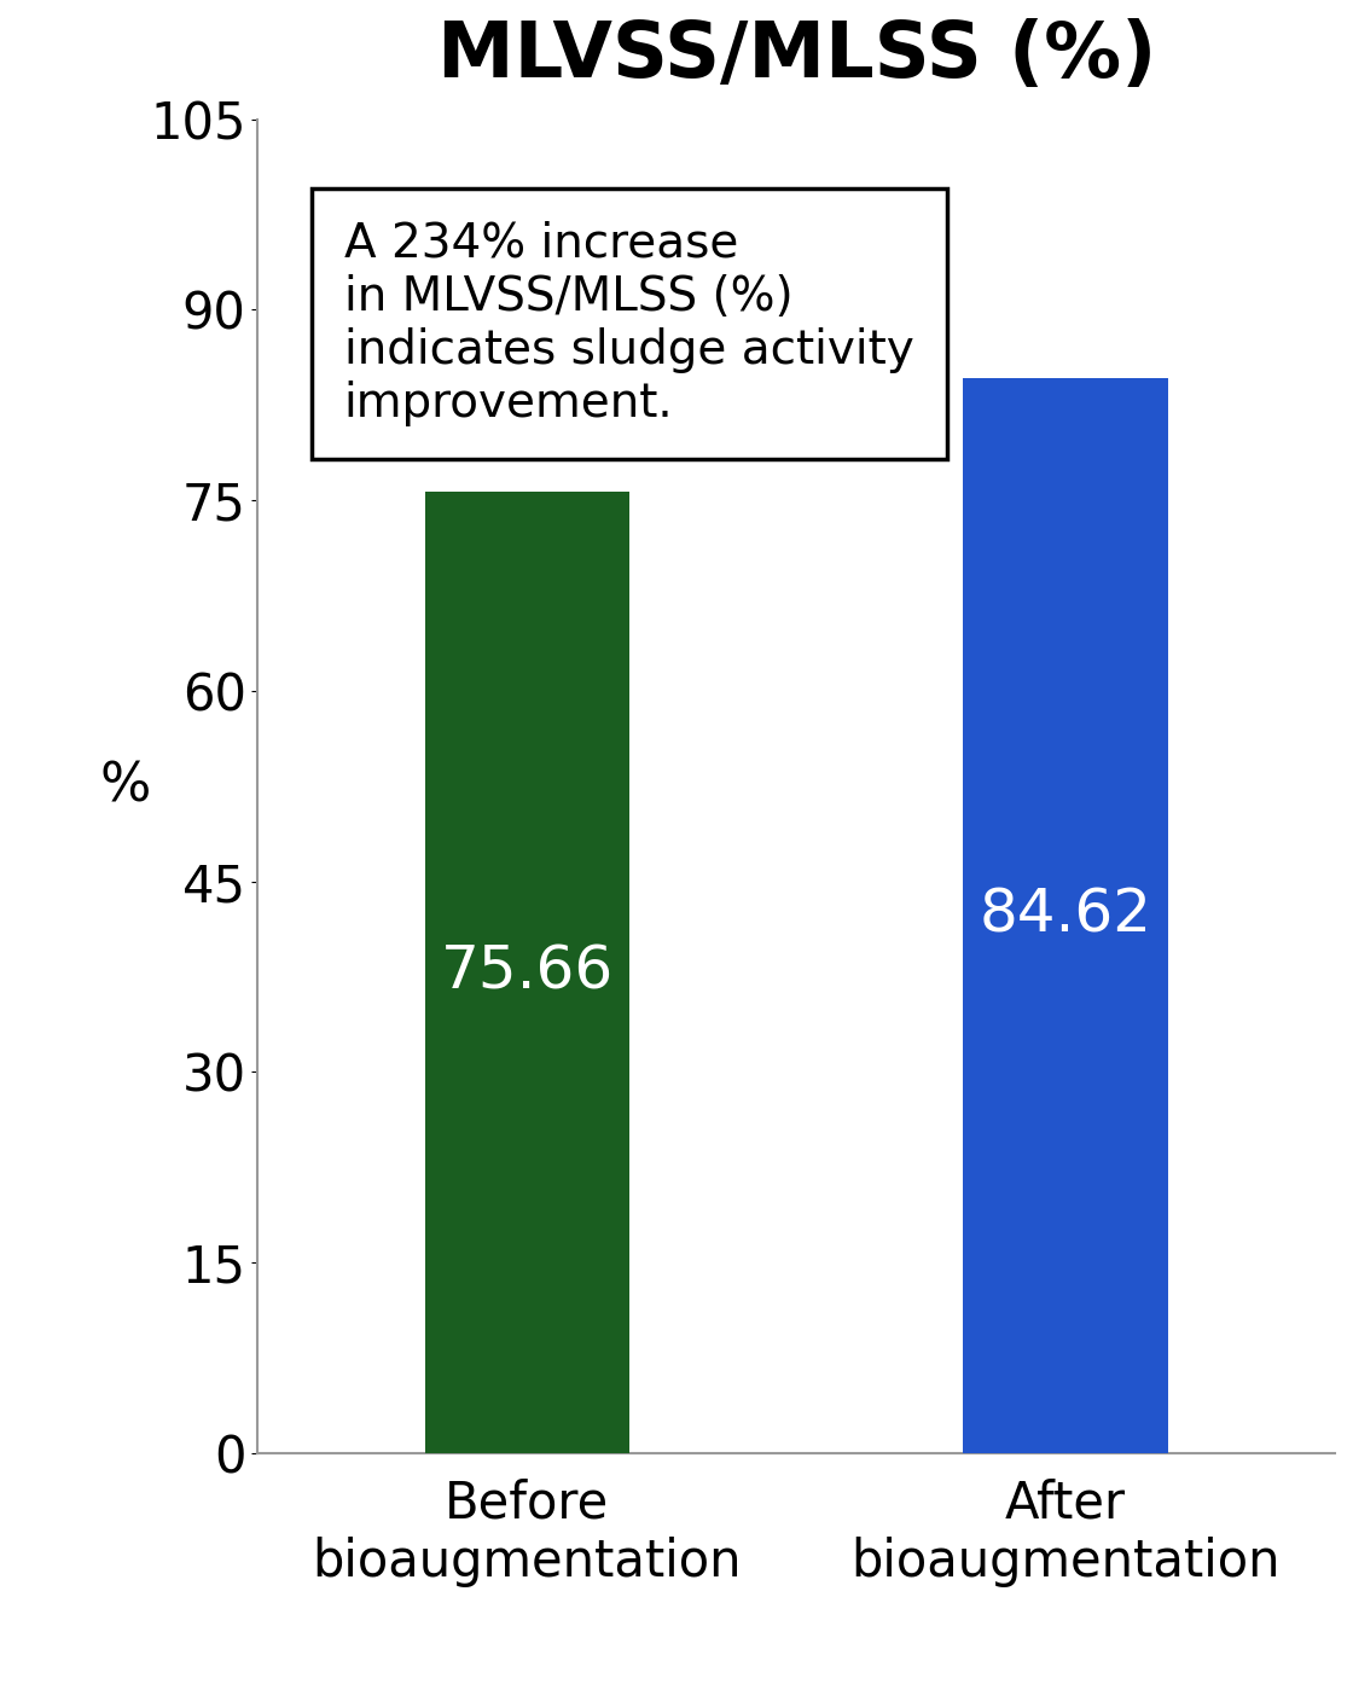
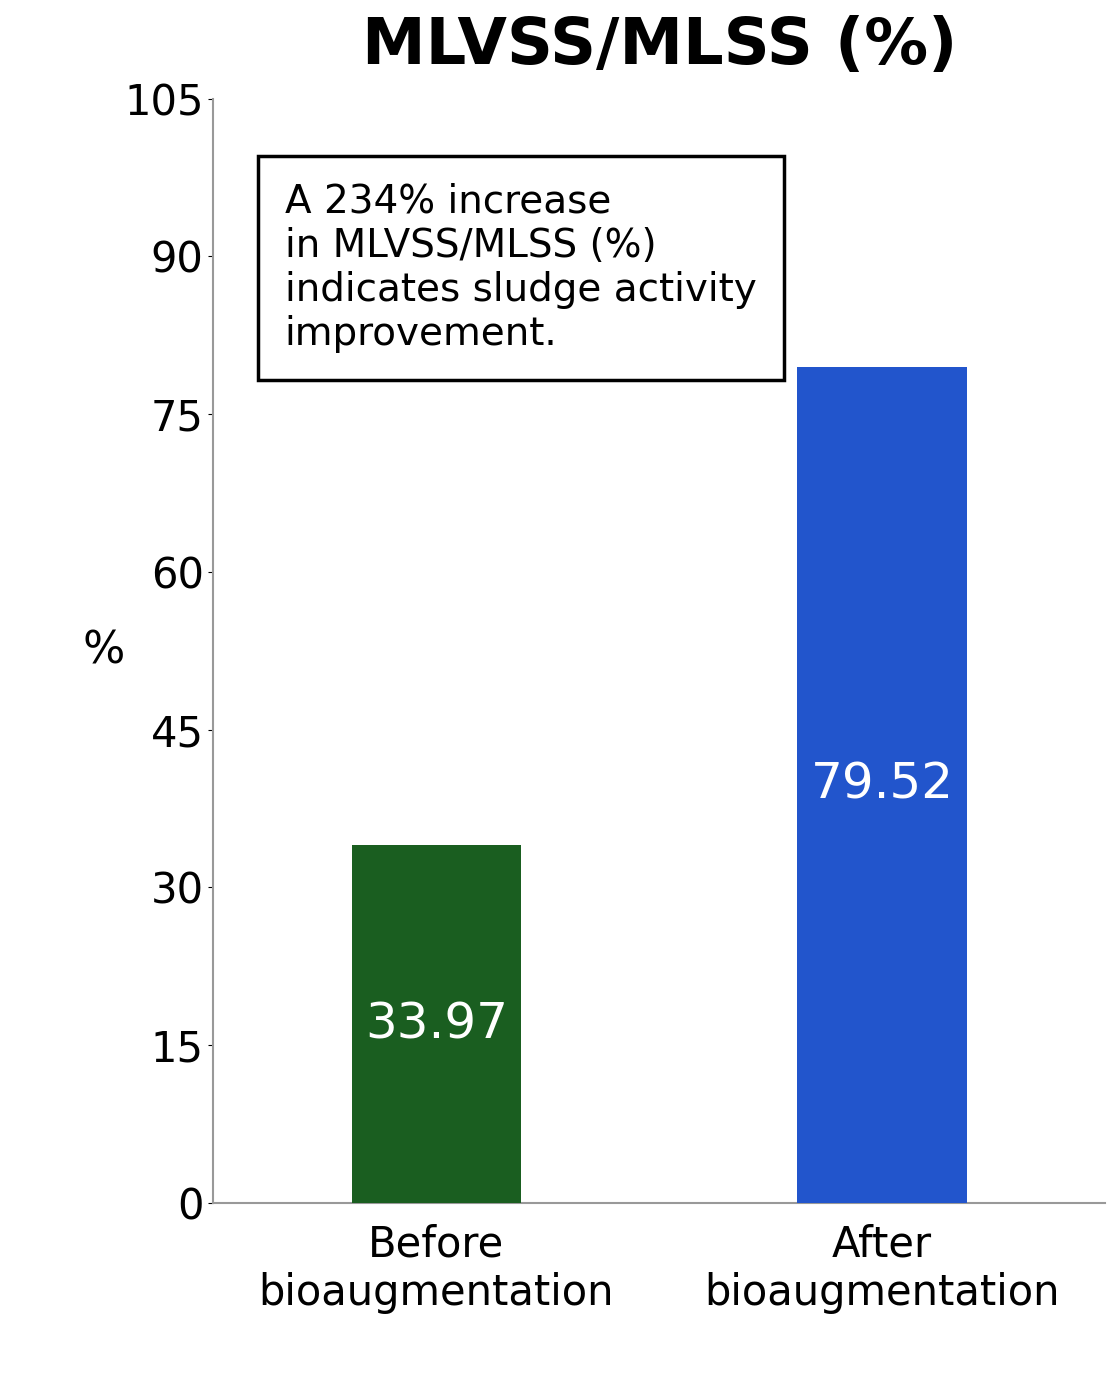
Before bioaugmentation: 75.66 -> 33.97
After bioaugmentation: 84.62 -> 79.52
